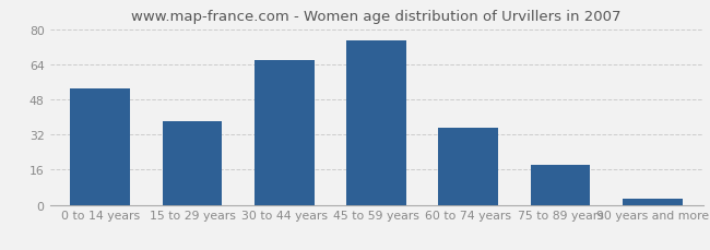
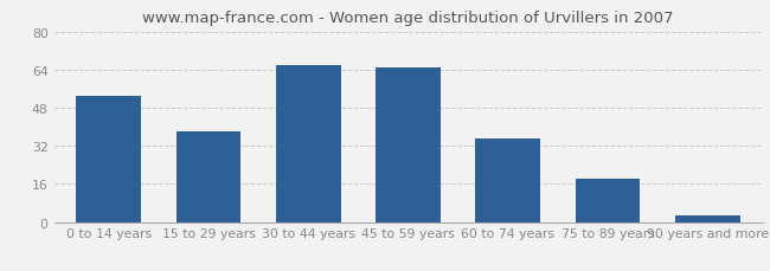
45 to 59 years: 75 -> 65
